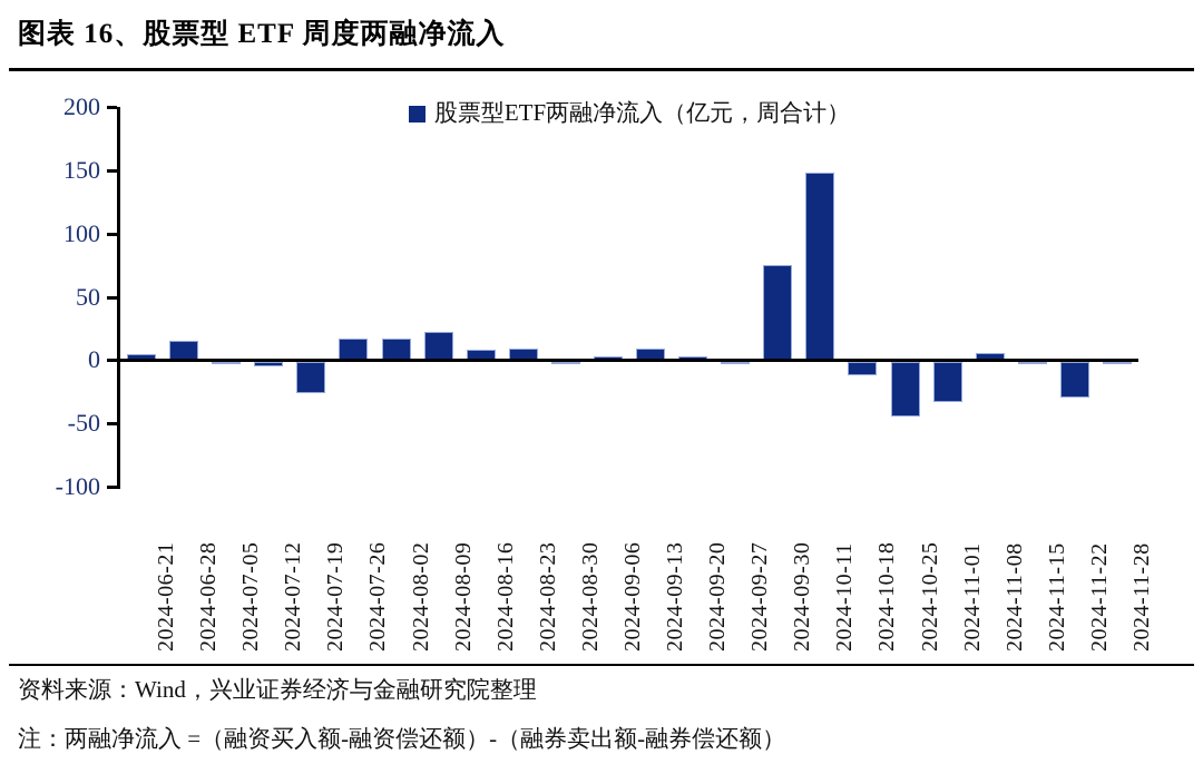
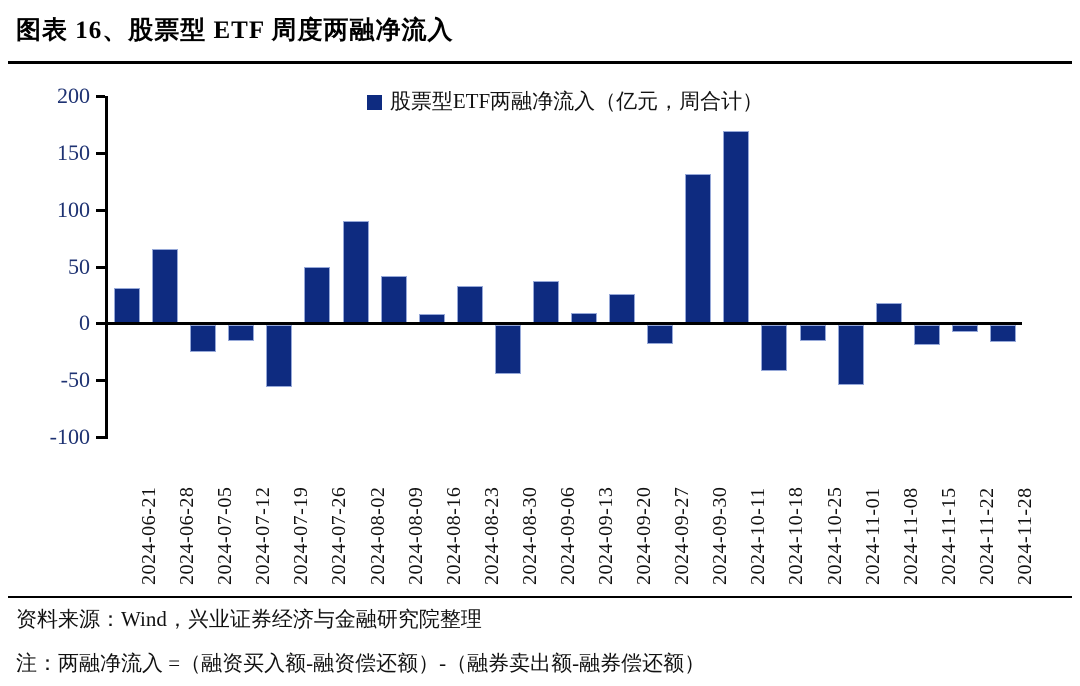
2024-06-21: 5 -> 31
2024-06-28: 15 -> 65
2024-07-05: -2 -> -24
2024-07-12: -4 -> -14
2024-07-19: -25 -> -55
2024-07-26: 17 -> 50
2024-08-02: 17 -> 90
2024-08-09: 22 -> 42
2024-08-23: 9 -> 33
2024-08-30: -2 -> -43
2024-09-06: 3 -> 37
2024-09-20: 3 -> 26
2024-09-27: -1 -> -17
2024-09-30: 75 -> 131
2024-10-11: 148 -> 169
2024-10-18: -11 -> -41
2024-10-25: -43 -> -14
2024-11-01: -32 -> -53
2024-11-08: 6 -> 18
2024-11-15: -1 -> -18
2024-11-22: -28 -> -6
2024-11-28: -1 -> -15
